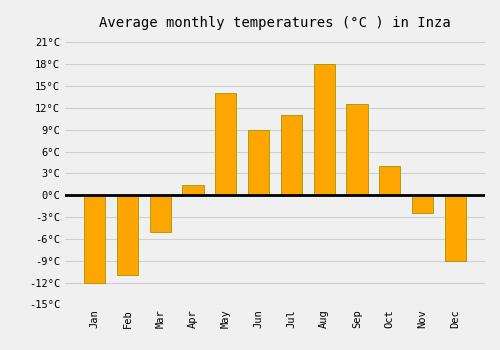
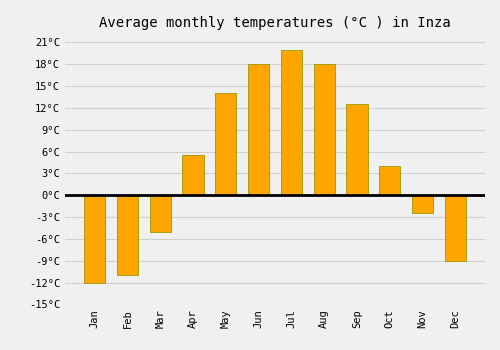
Apr: 1.4°C -> 5.5°C
Jun: 9.0°C -> 18.0°C
Jul: 11.0°C -> 20.0°C
